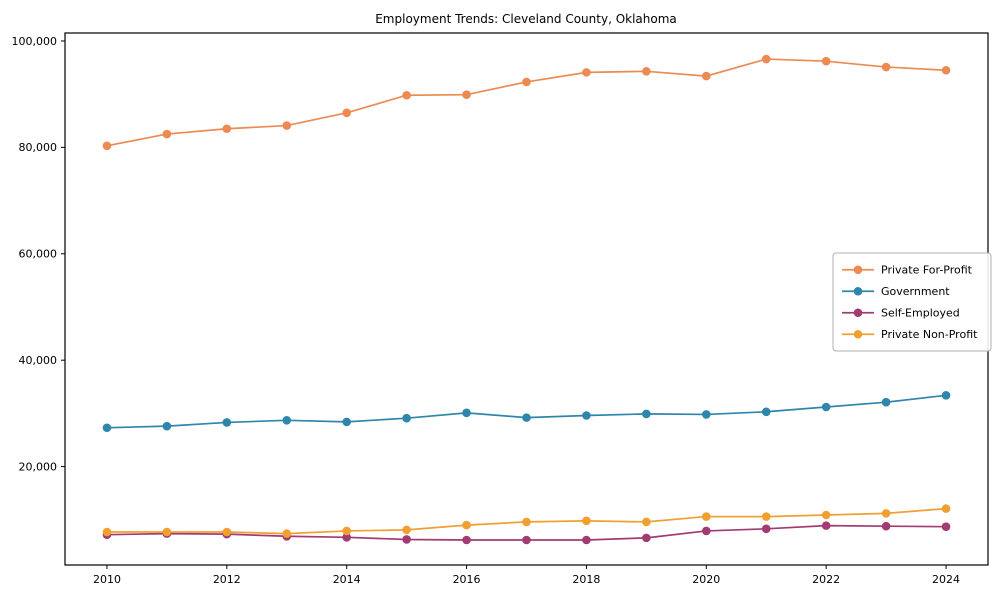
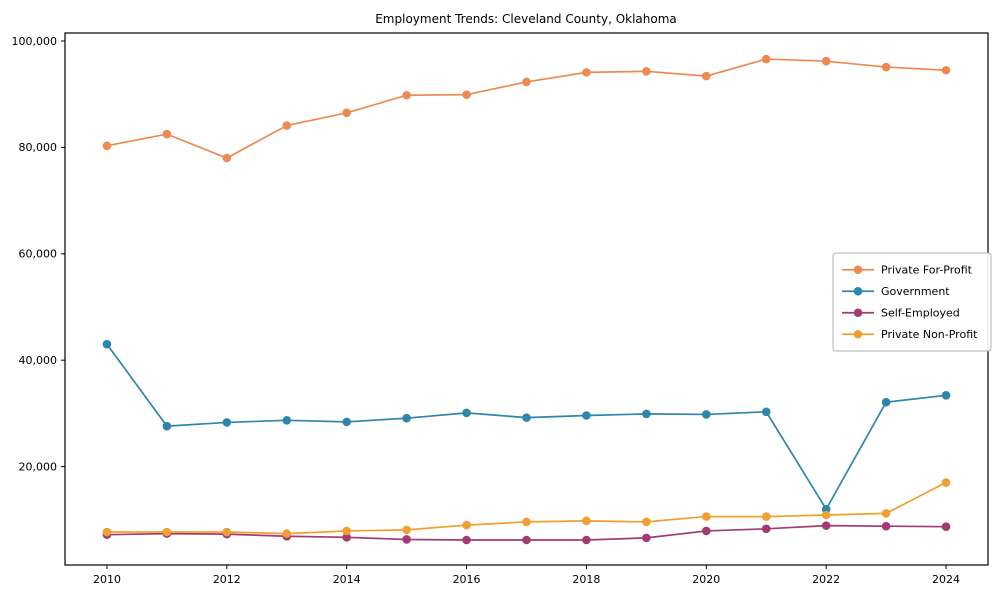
Government/2010: 27000 -> 43000
Private For-Profit/2012: 84000 -> 78000
Government/2022: 31000 -> 12000
Private Non-Profit/2024: 12000 -> 17000
